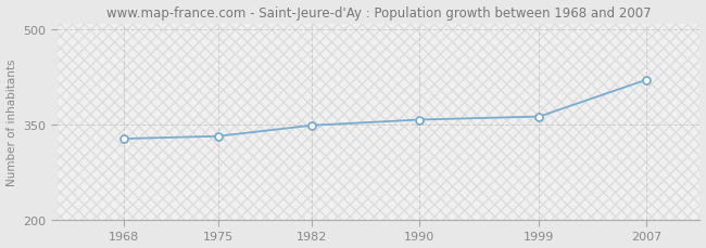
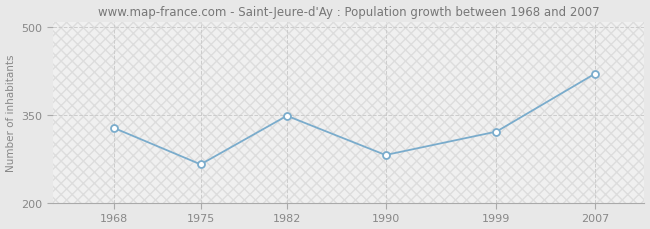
1975: 332 -> 266
1990: 358 -> 282
1999: 363 -> 322
